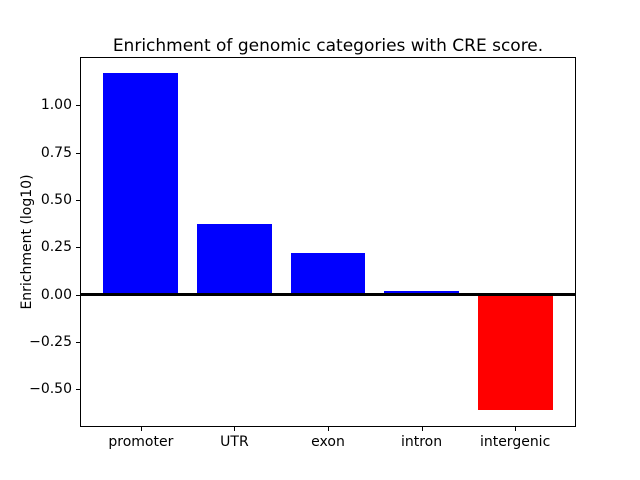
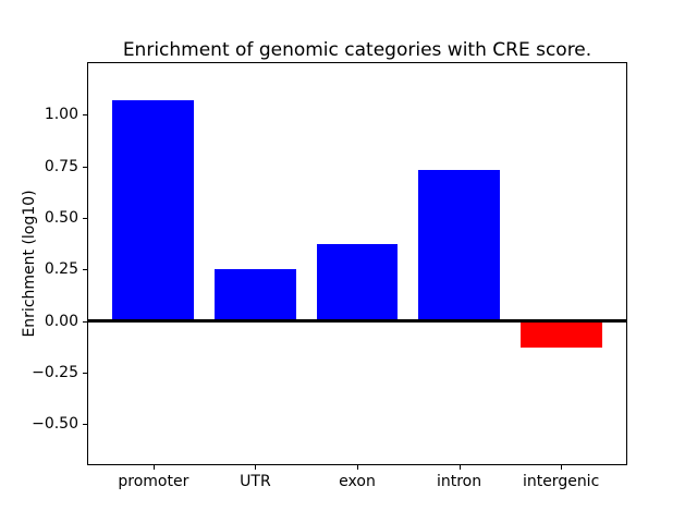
promoter: 1.17 -> 1.07
UTR: 0.37 -> 0.25
exon: 0.22 -> 0.37
intron: 0.02 -> 0.73
intergenic: -0.61 -> -0.13
